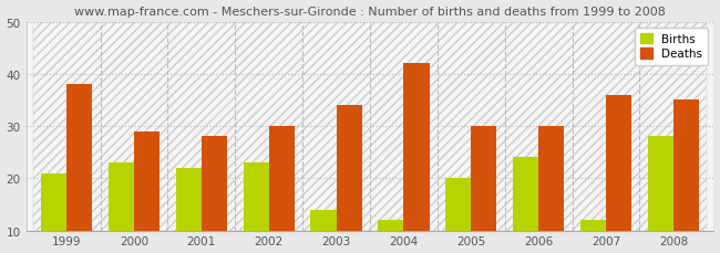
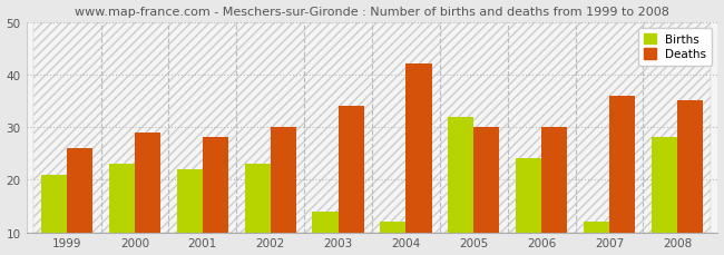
Deaths/1999: 38 -> 26
Births/2005: 20 -> 32
